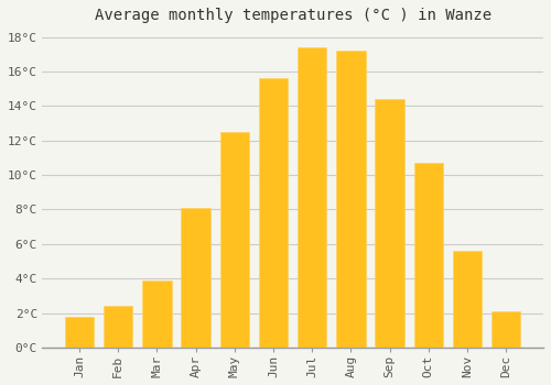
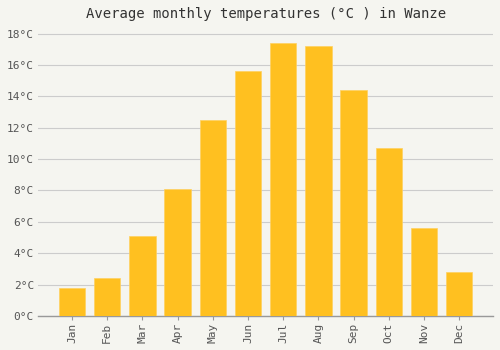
Mar: 3.9°C -> 5.1°C
Dec: 2.1°C -> 2.8°C
